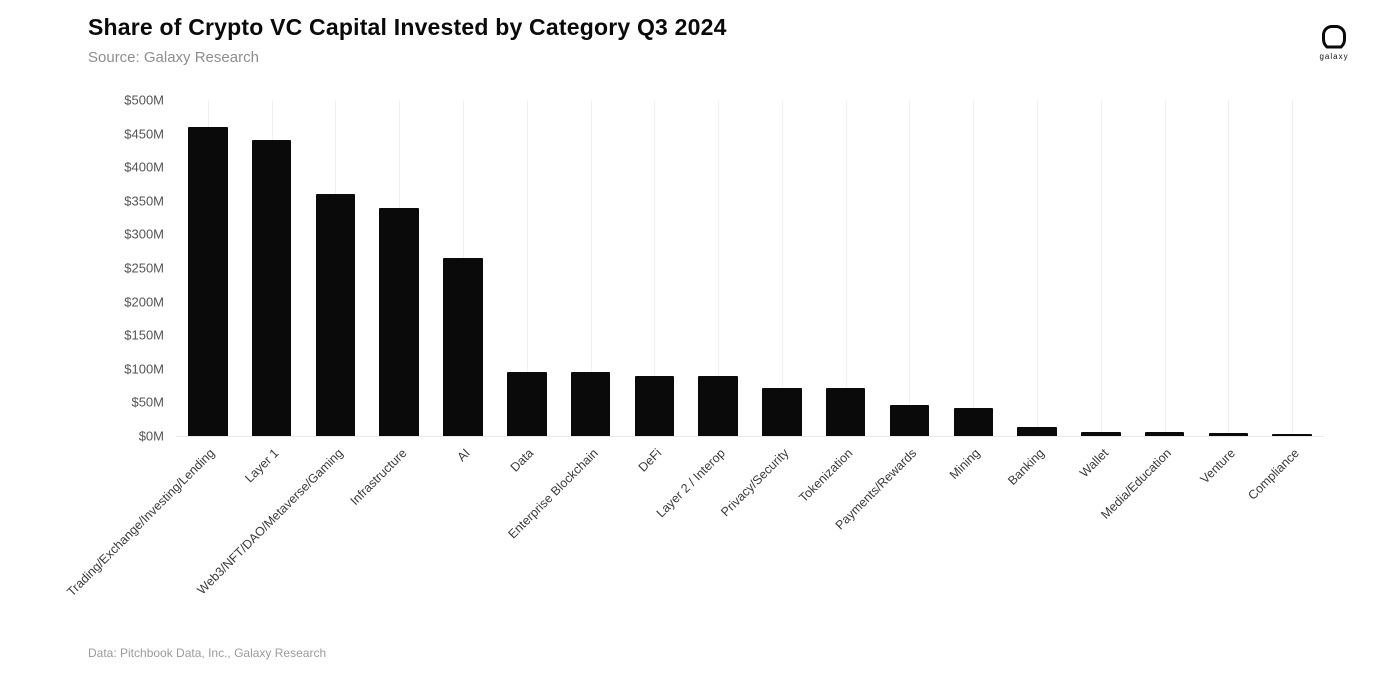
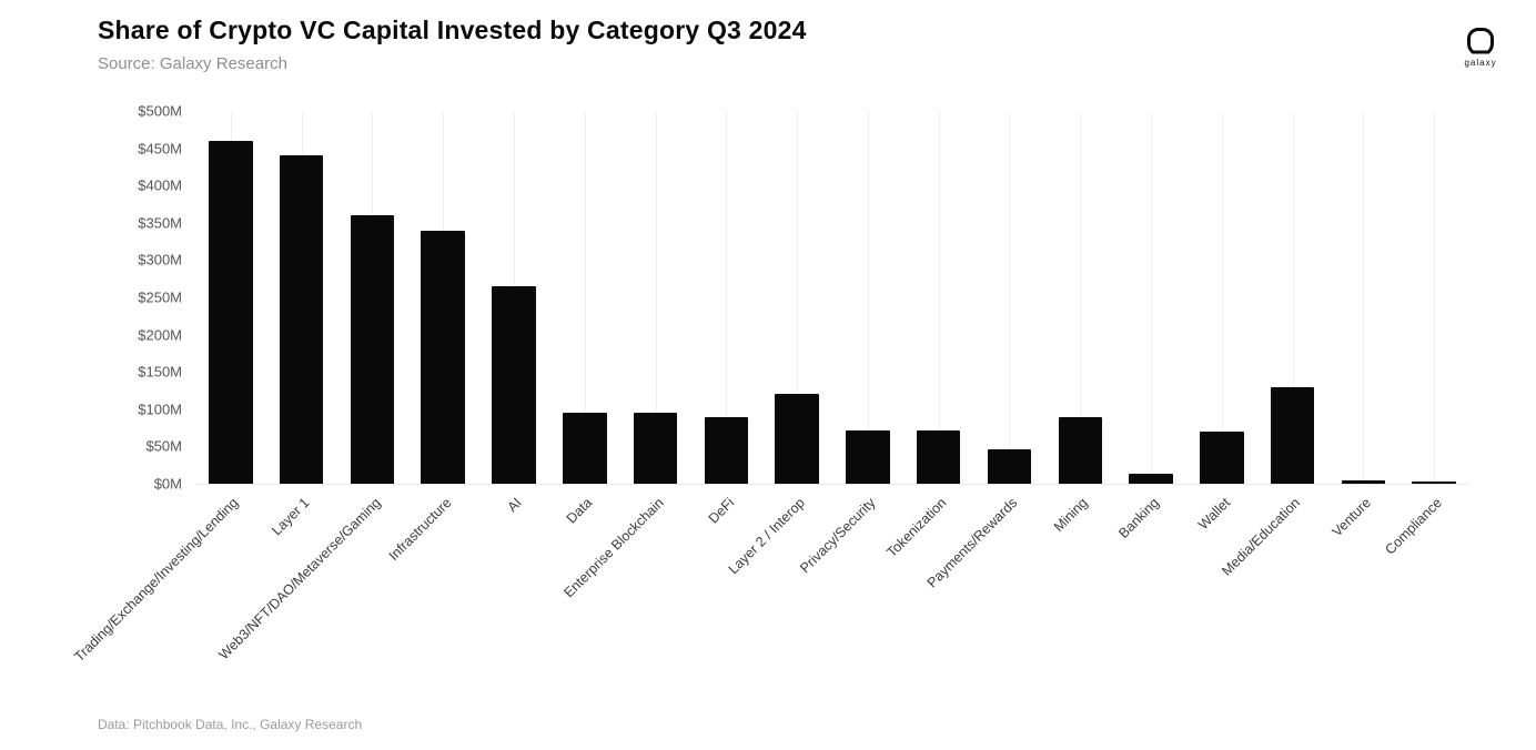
Layer 2 / Interop: $90M -> $120M
Mining: $40M -> $90M
Wallet: $10M -> $70M
Media/Education: $10M -> $130M
